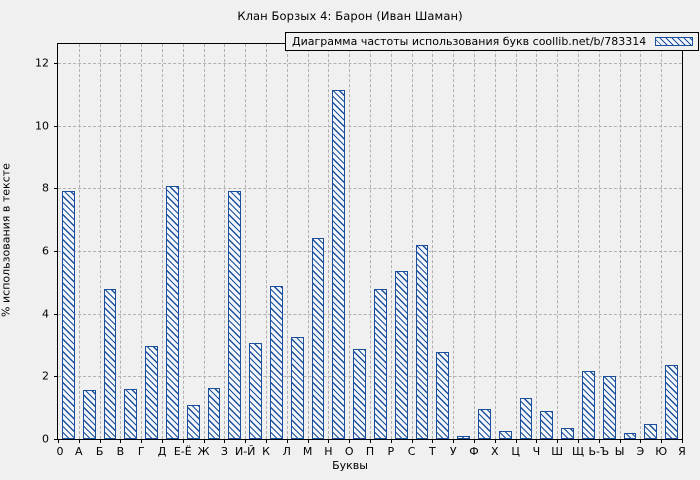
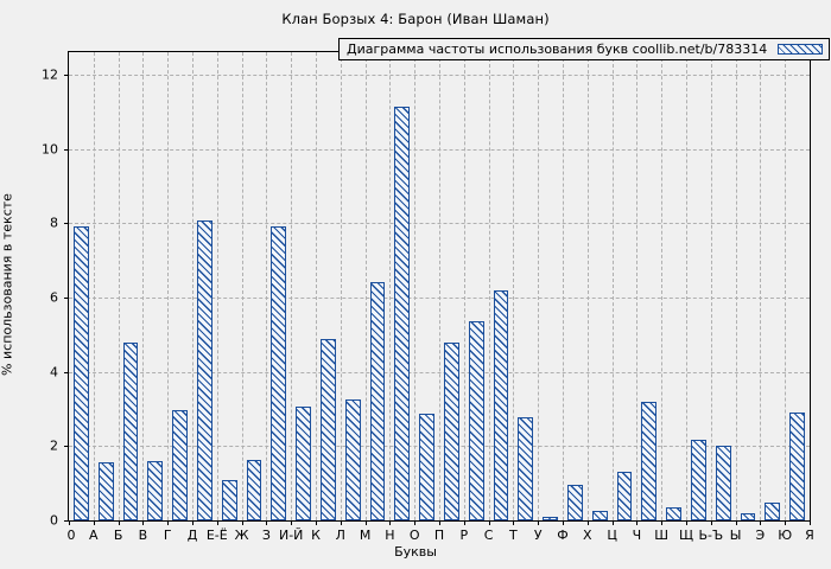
Ш: 0.9 -> 3.2
Я: 2.4 -> 2.9
